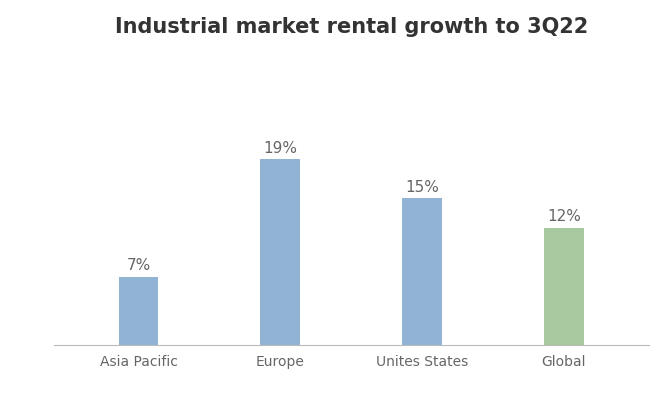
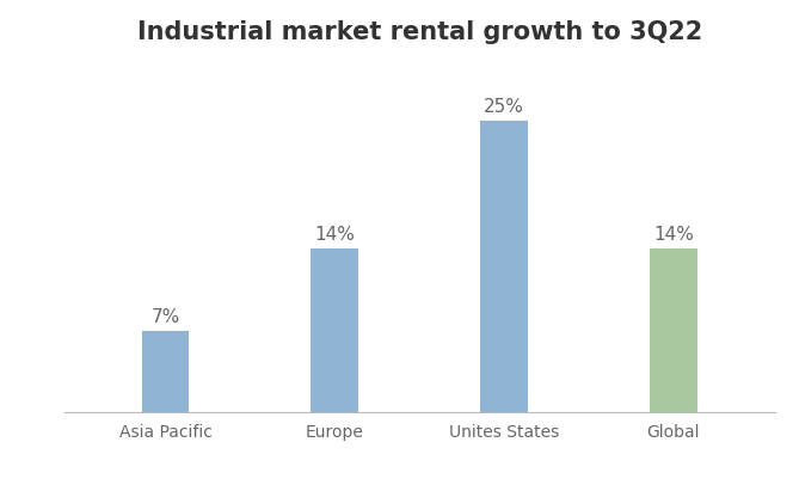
Europe: 19% -> 14%
Unites States: 15% -> 25%
Global: 12% -> 14%
